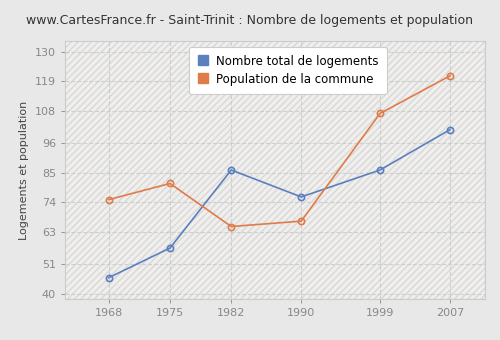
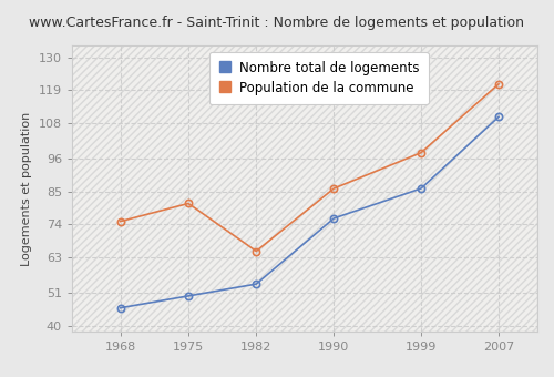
Nombre total de logements/1975: 57 -> 50
Nombre total de logements/1982: 86 -> 54
Population de la commune/1990: 67 -> 86
Population de la commune/1999: 107 -> 98
Nombre total de logements/2007: 101 -> 110
